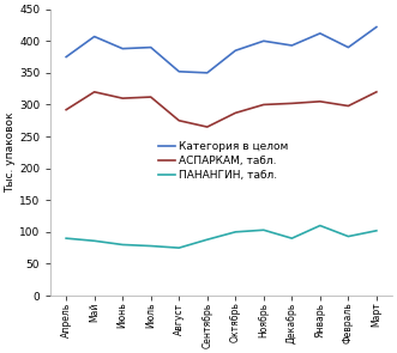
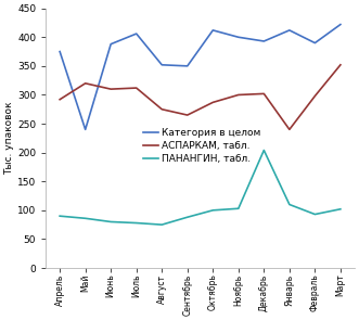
Категория в целом/Май: 407 -> 240
Категория в целом/Июль: 390 -> 406
Категория в целом/Октябрь: 385 -> 412
ПАНАНГИН, табл./Декабрь: 90 -> 204
АСПАРКАМ, табл./Январь: 305 -> 240
АСПАРКАМ, табл./Март: 320 -> 352
